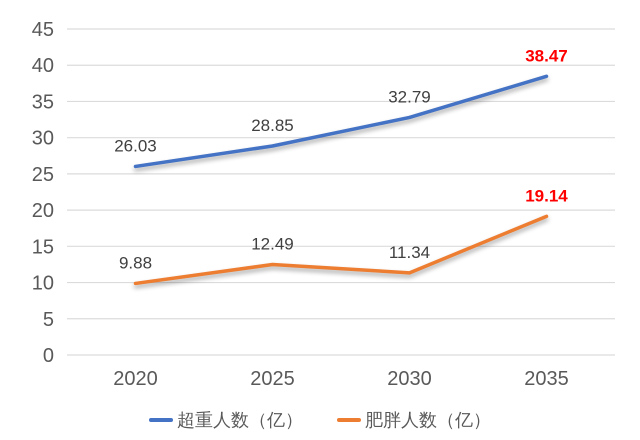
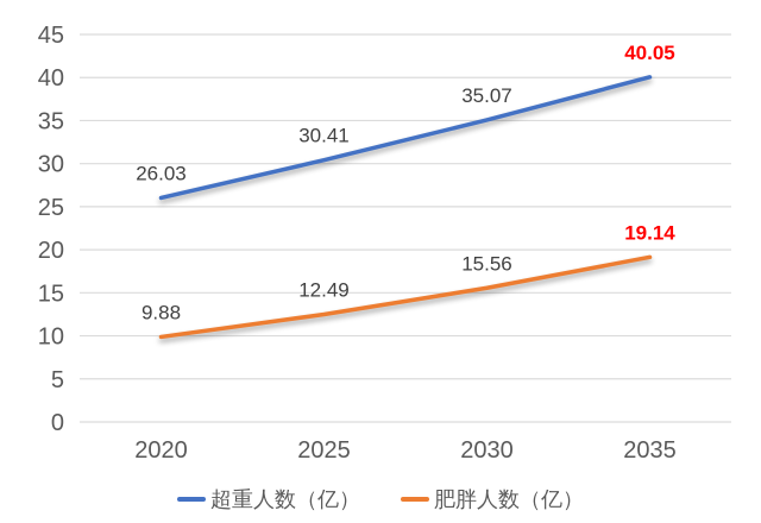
超重人数（亿）/2025: 28.85 -> 30.41
超重人数（亿）/2030: 32.79 -> 35.07
肥胖人数（亿）/2030: 11.34 -> 15.56
超重人数（亿）/2035: 38.47 -> 40.05
